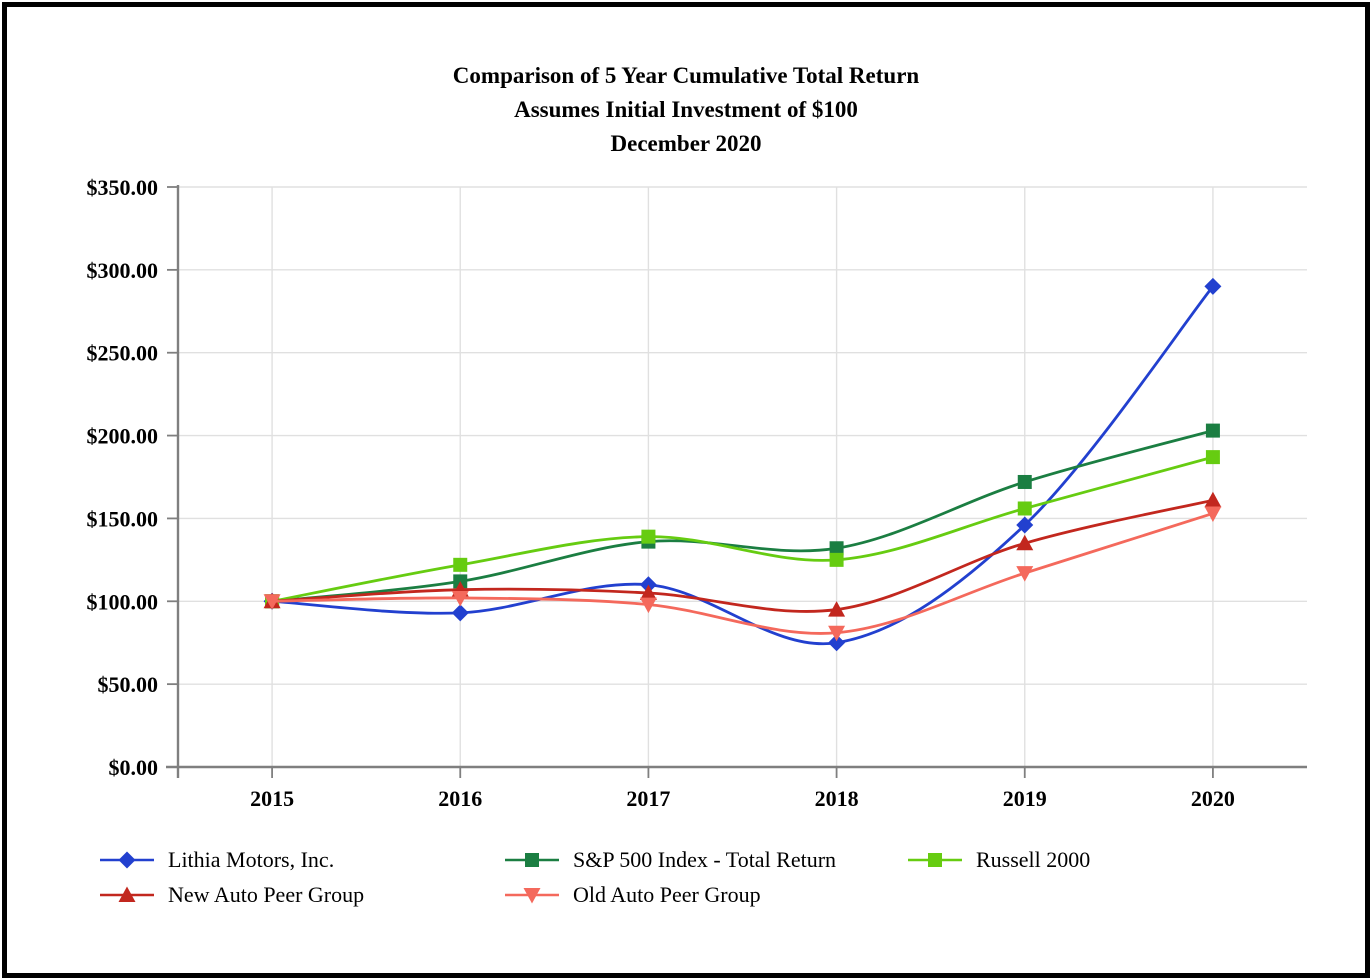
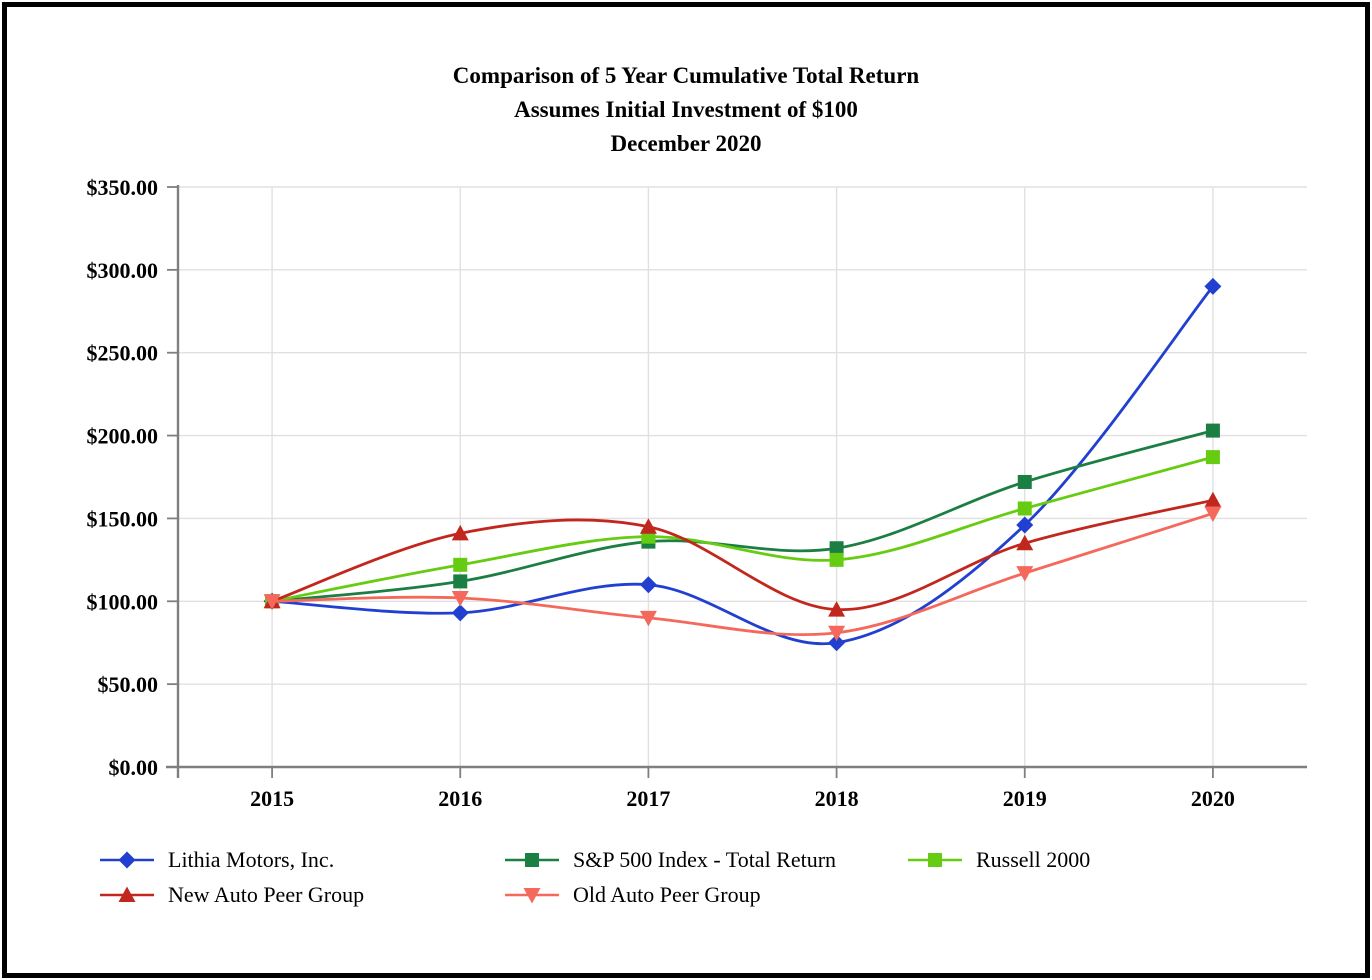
New Auto Peer Group/2016: $107 -> $141
New Auto Peer Group/2017: $105 -> $145
Old Auto Peer Group/2017: $98 -> $90
